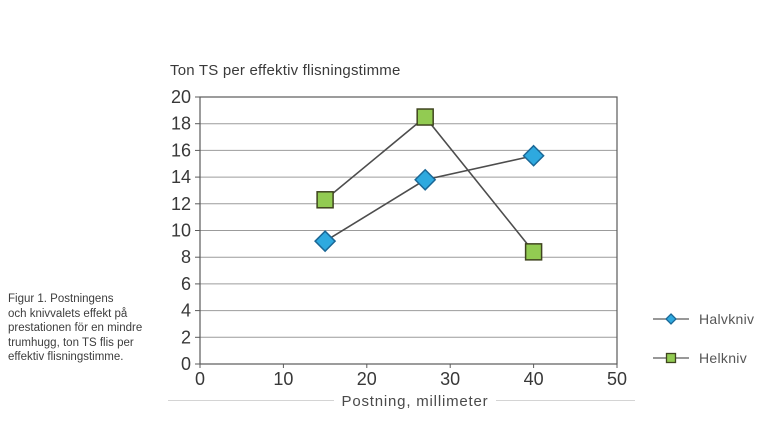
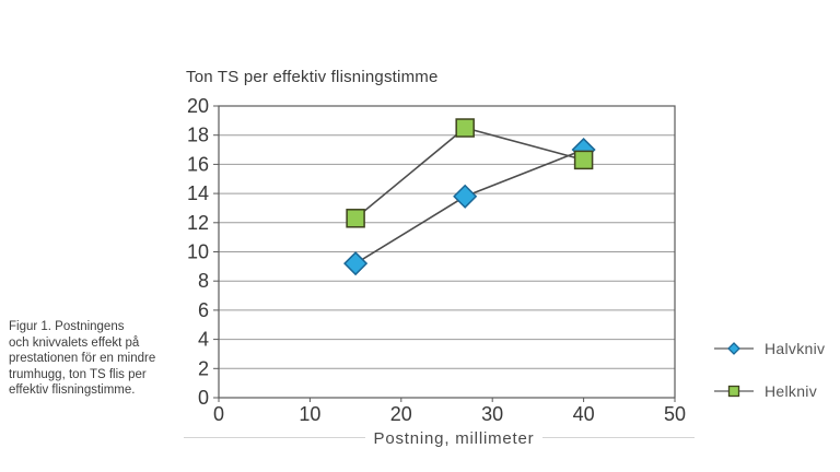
Halvkniv/40: 15.6 -> 17.0
Helkniv/40: 8.4 -> 16.3
